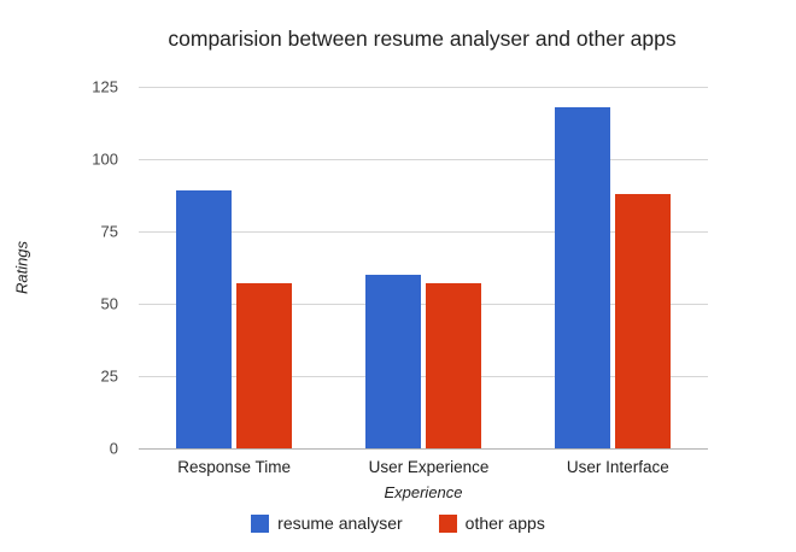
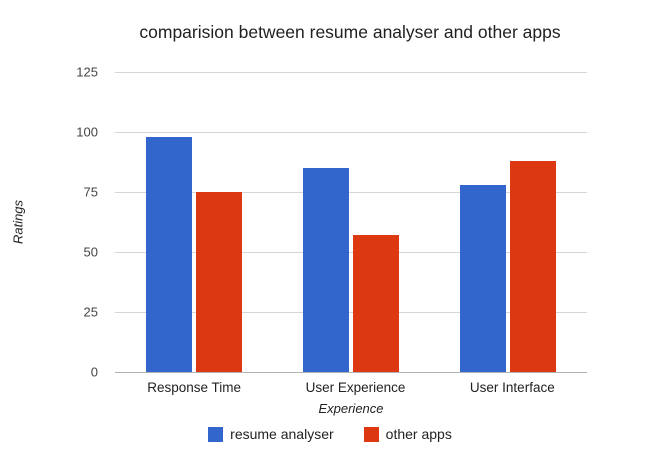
resume analyser/Response Time: 89 -> 98
other apps/Response Time: 57 -> 75
resume analyser/User Experience: 60 -> 85
resume analyser/User Interface: 118 -> 78
